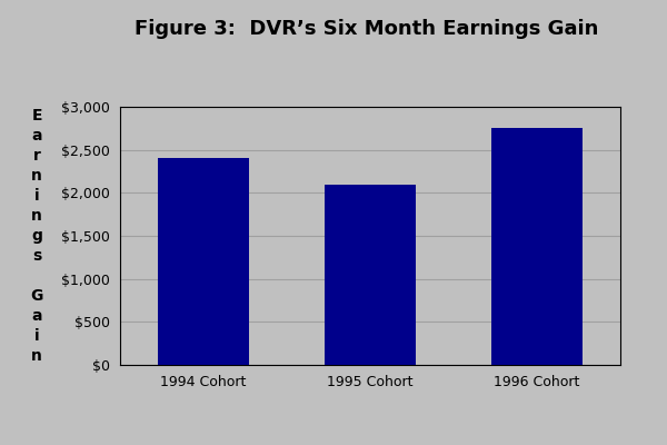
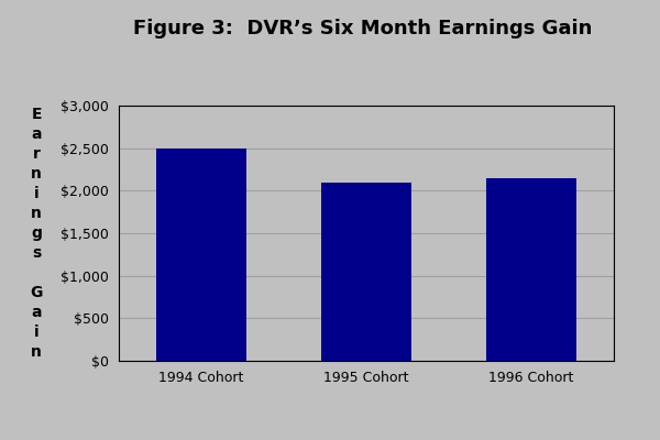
1994 Cohort: $2,400 -> $2,500
1996 Cohort: $2,760 -> $2,150
